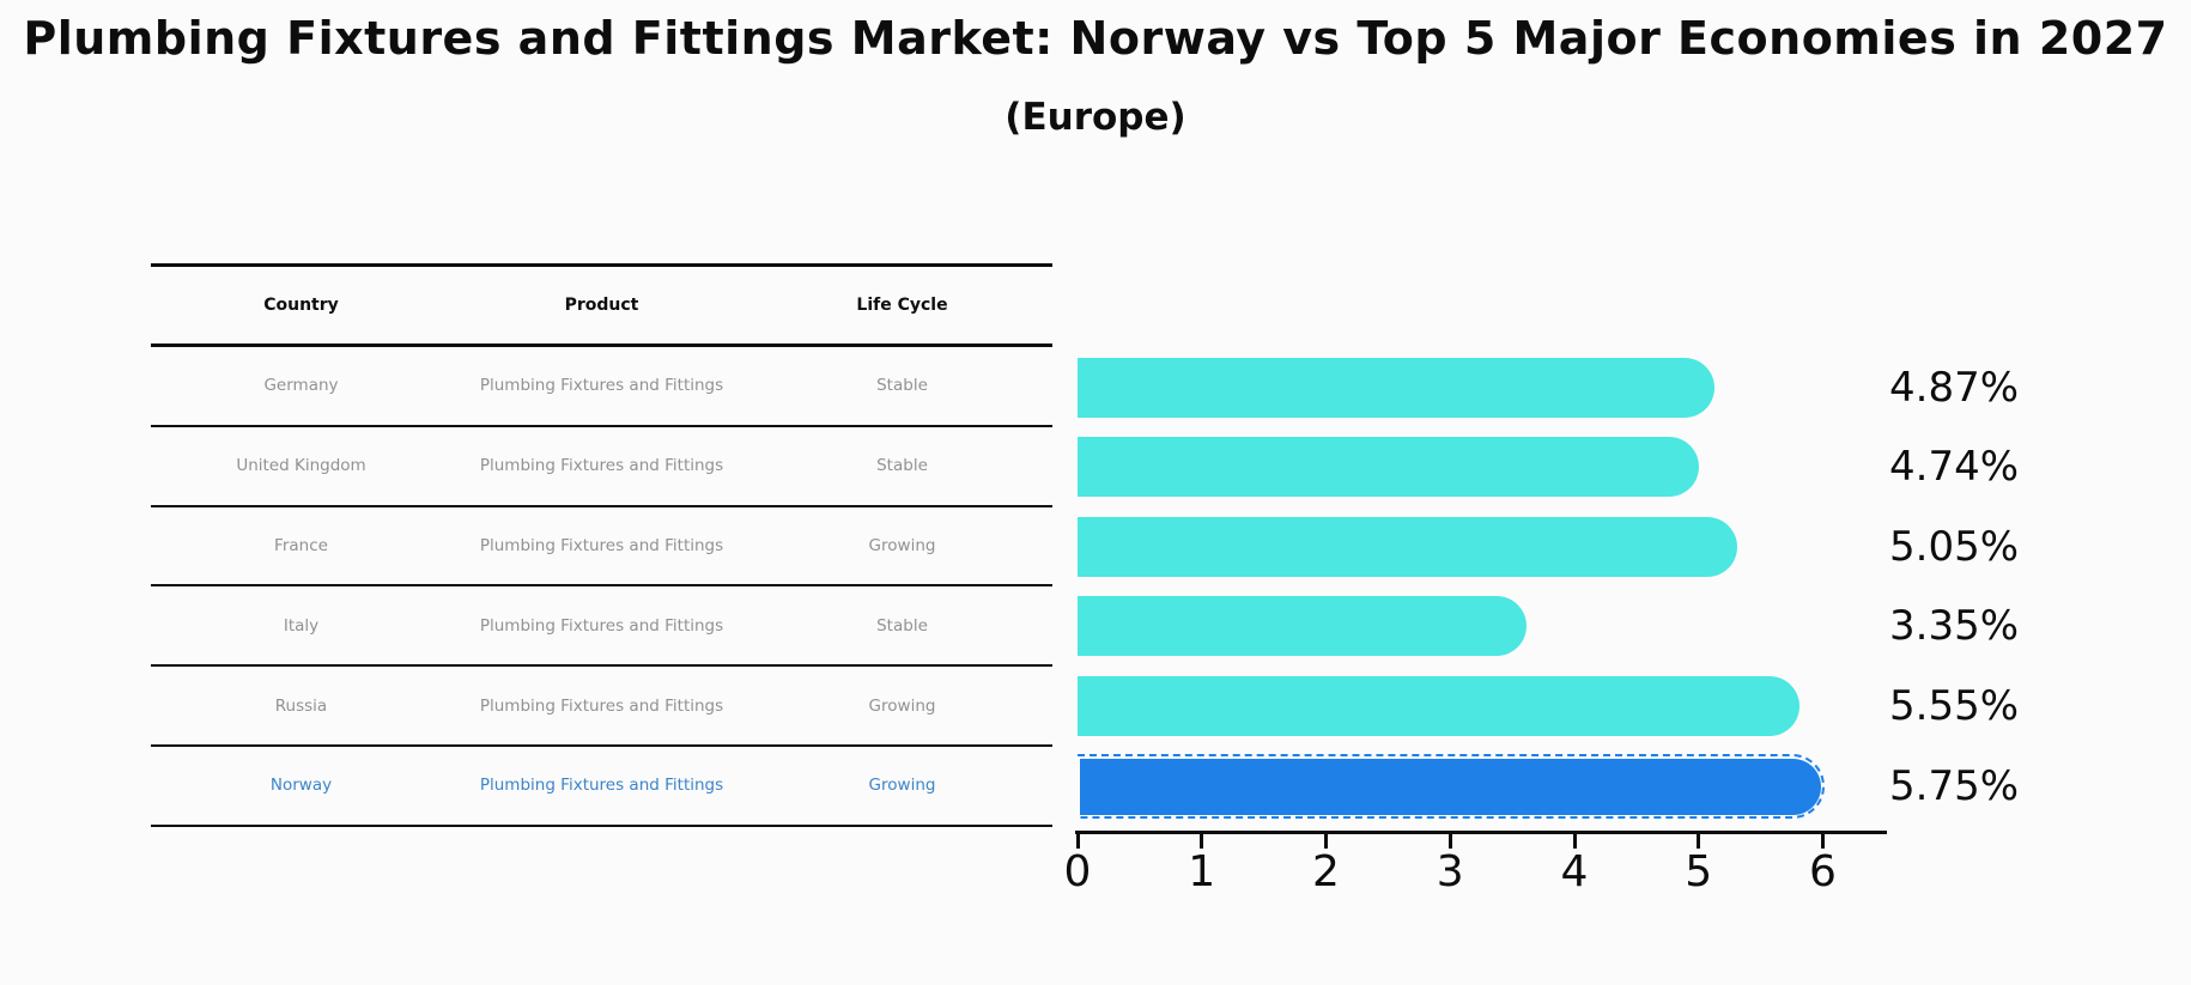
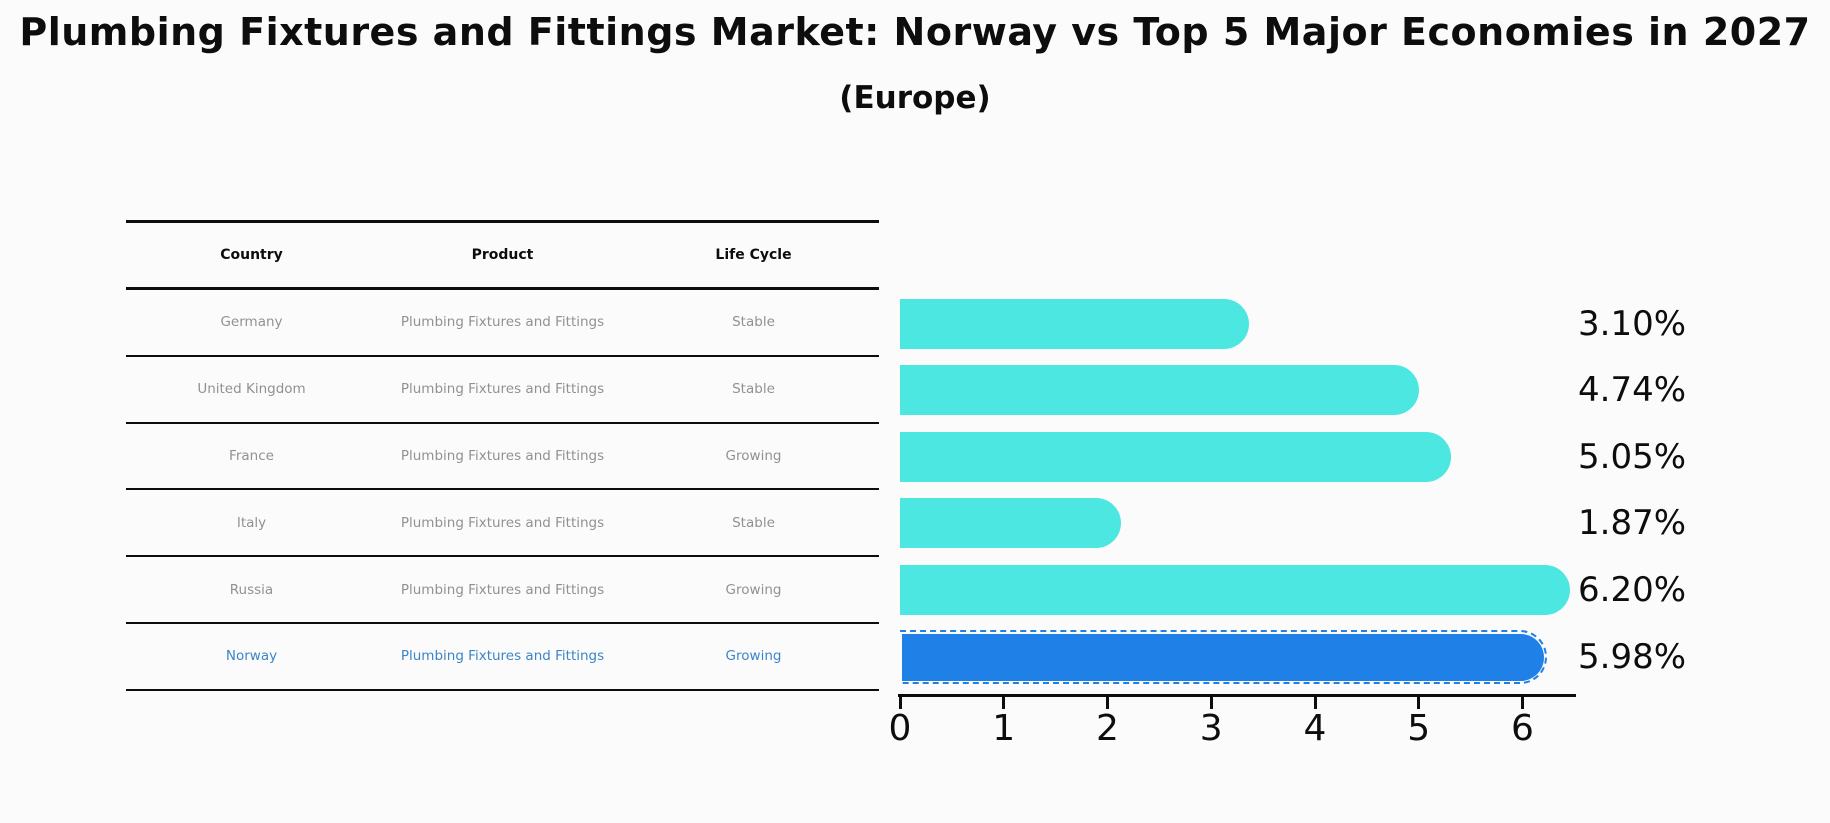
Germany: 4.87% -> 3.10%
Italy: 3.35% -> 1.87%
Russia: 5.55% -> 6.20%
Norway: 5.75% -> 5.98%
